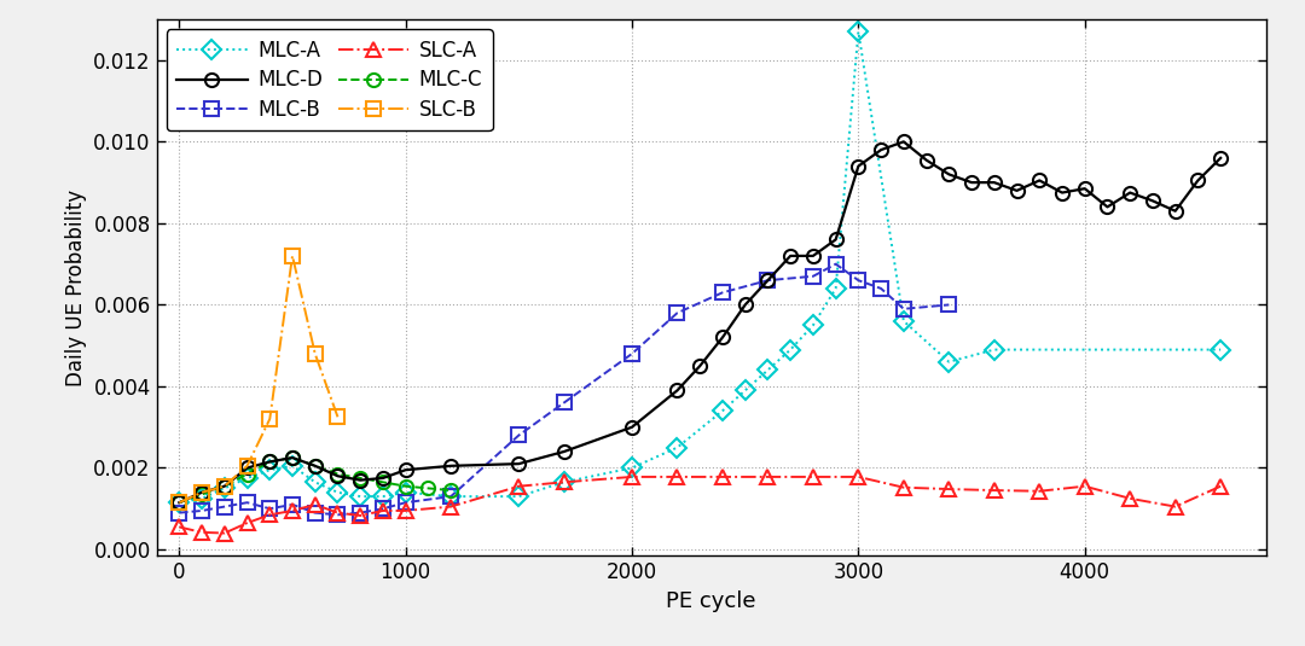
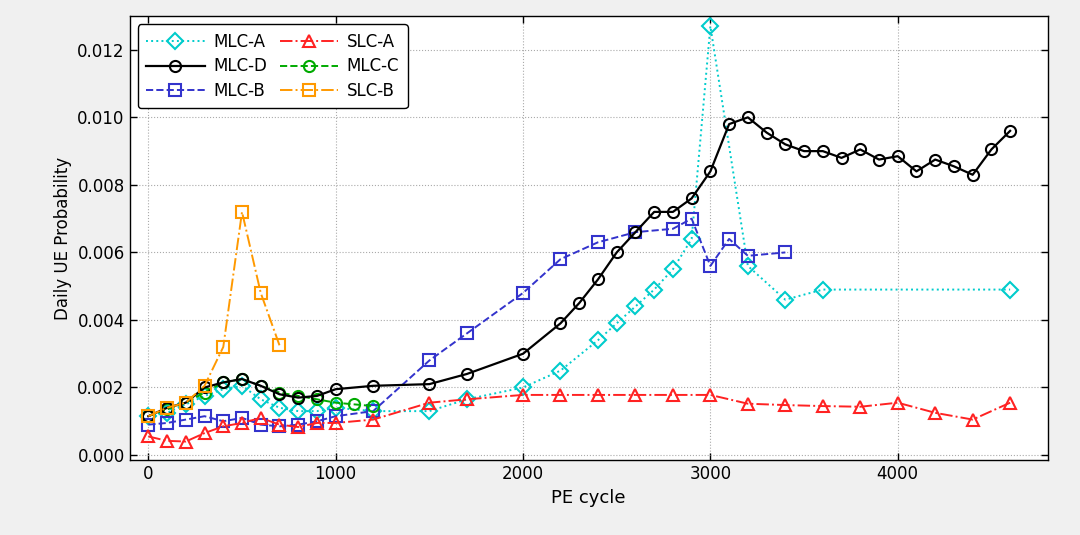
MLC-B/3000: 0.00660 -> 0.00560
MLC-D/3000: 0.00940 -> 0.00840
